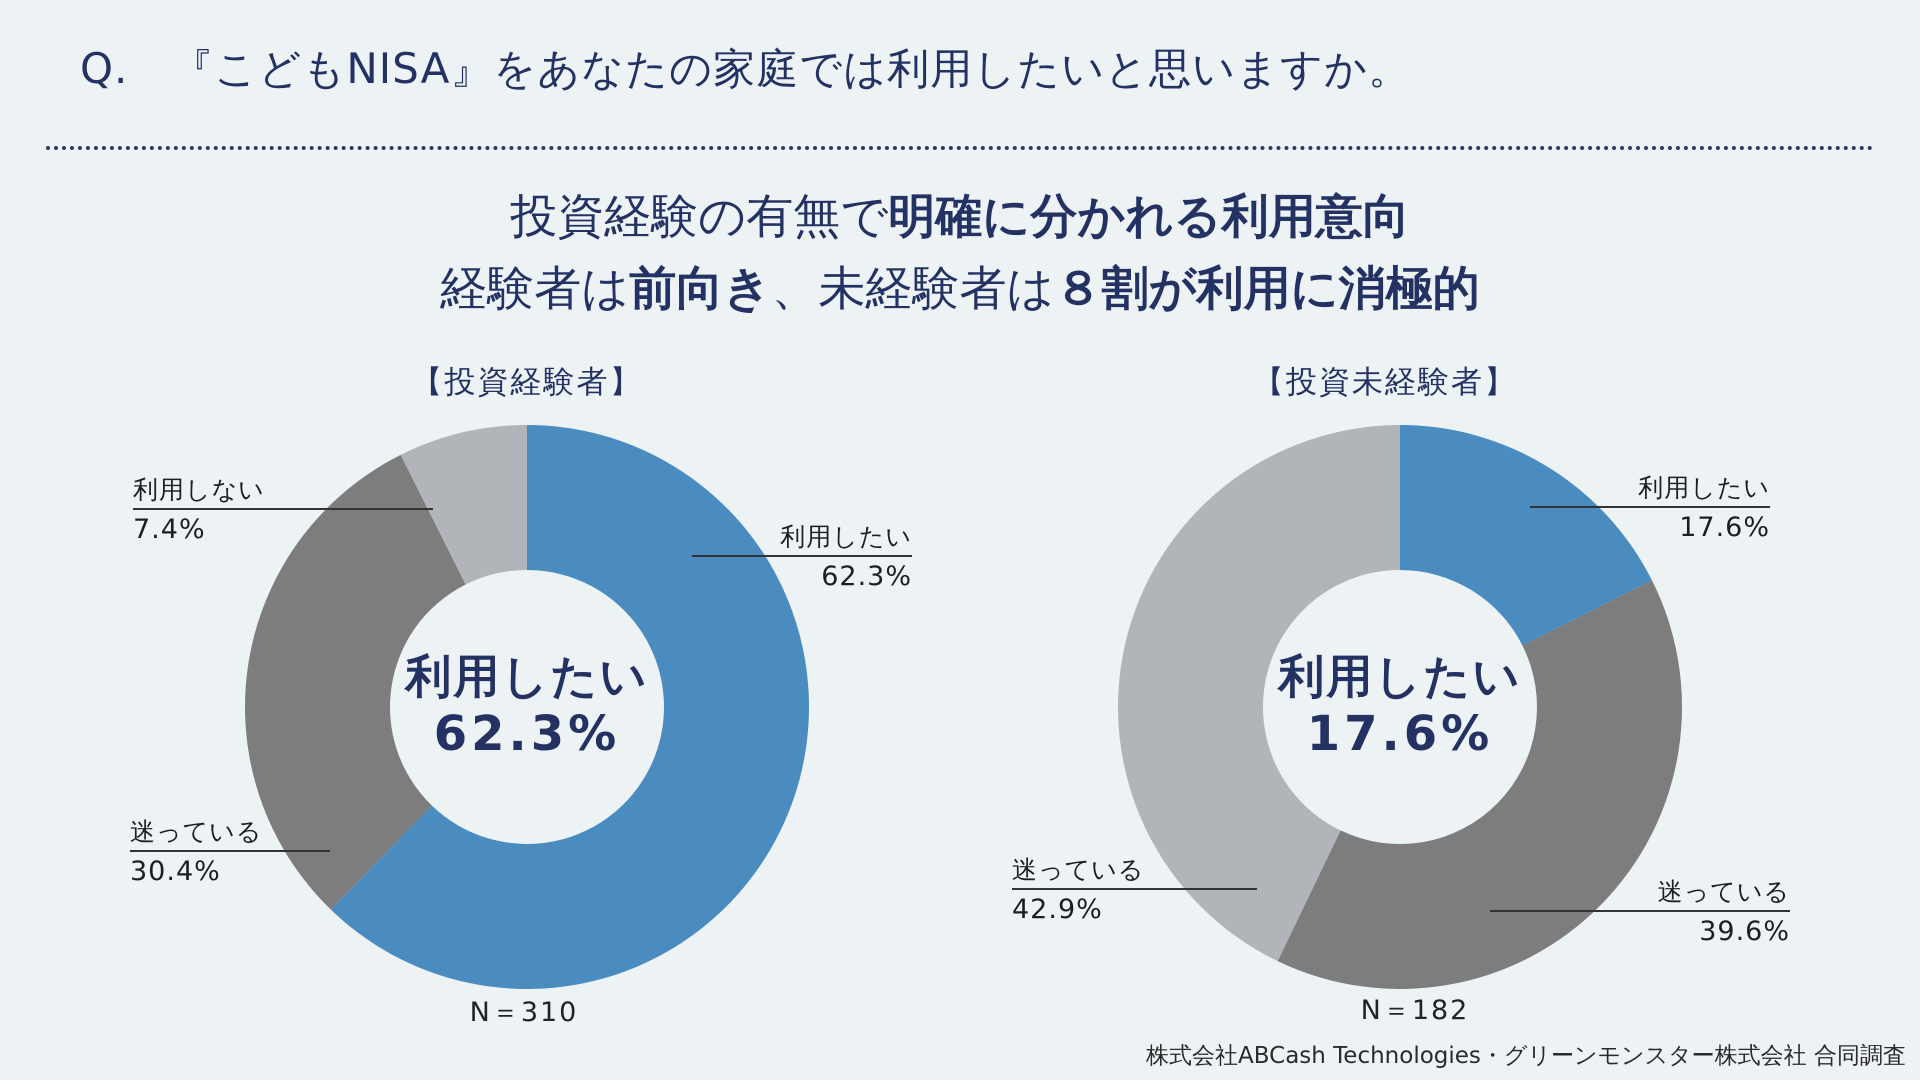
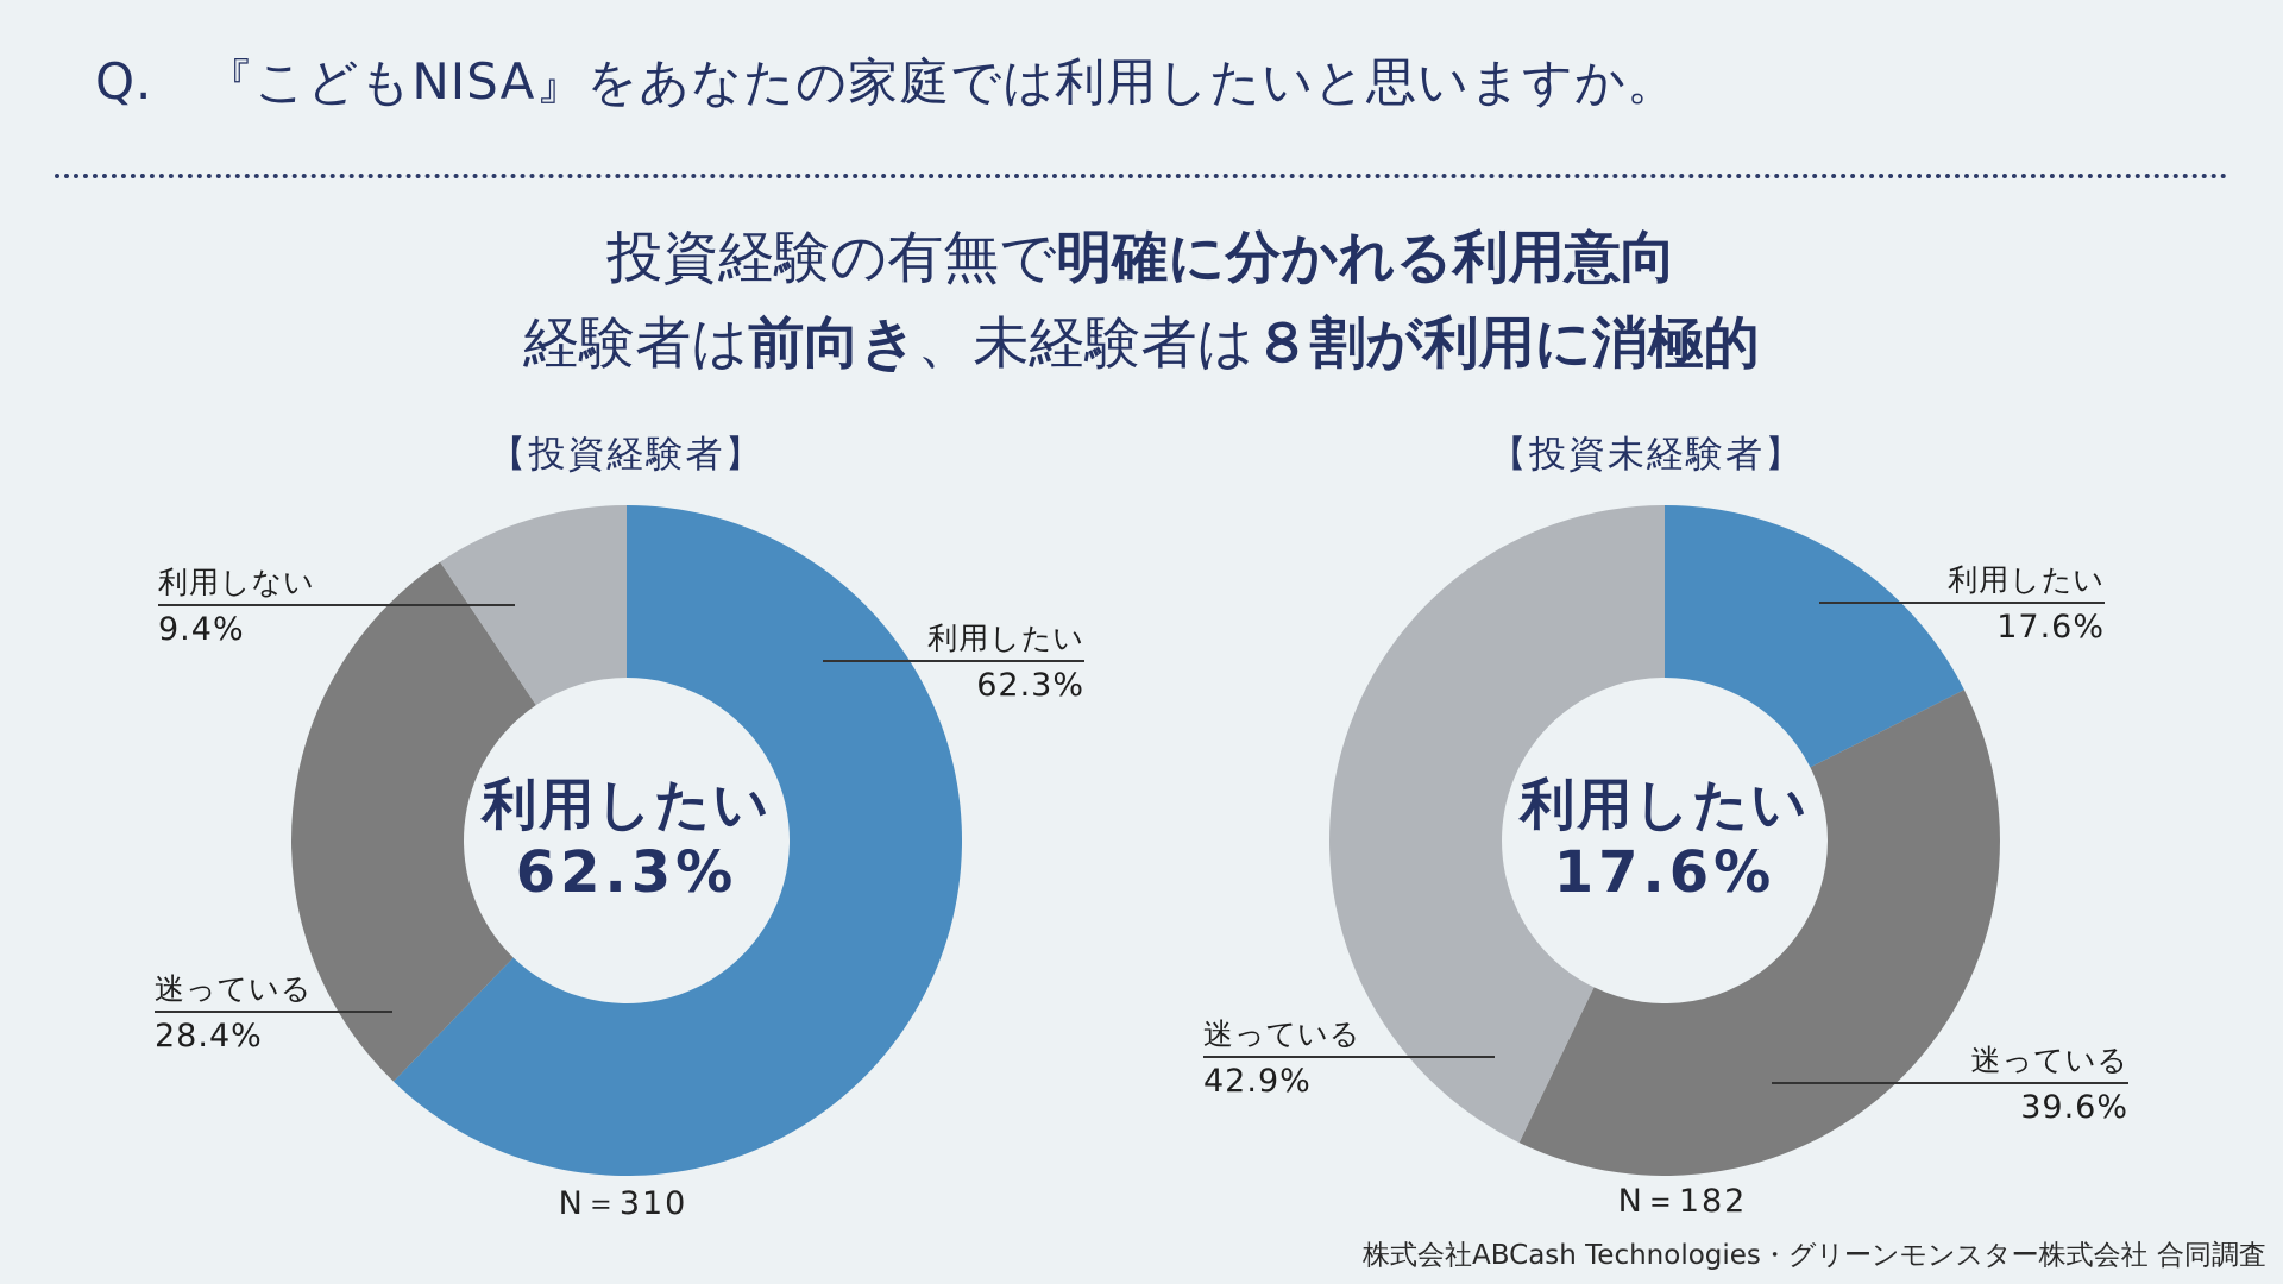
【投資経験者】/迷っている: 30.4% -> 28.4%
【投資経験者】/利用しない: 7.4% -> 9.4%
